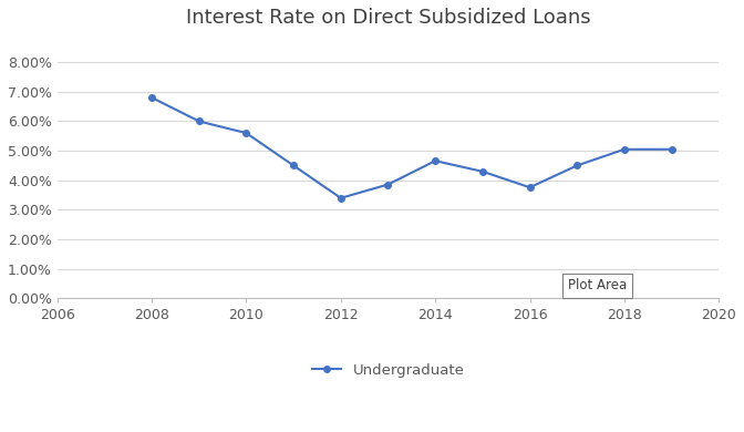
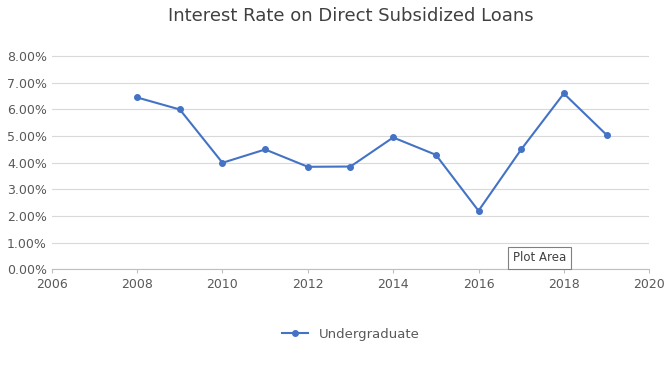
2008: 6.80% -> 6.45%
2010: 5.60% -> 4.00%
2012: 3.40% -> 3.85%
2014: 4.66% -> 4.95%
2016: 3.76% -> 2.20%
2018: 5.05% -> 6.60%
